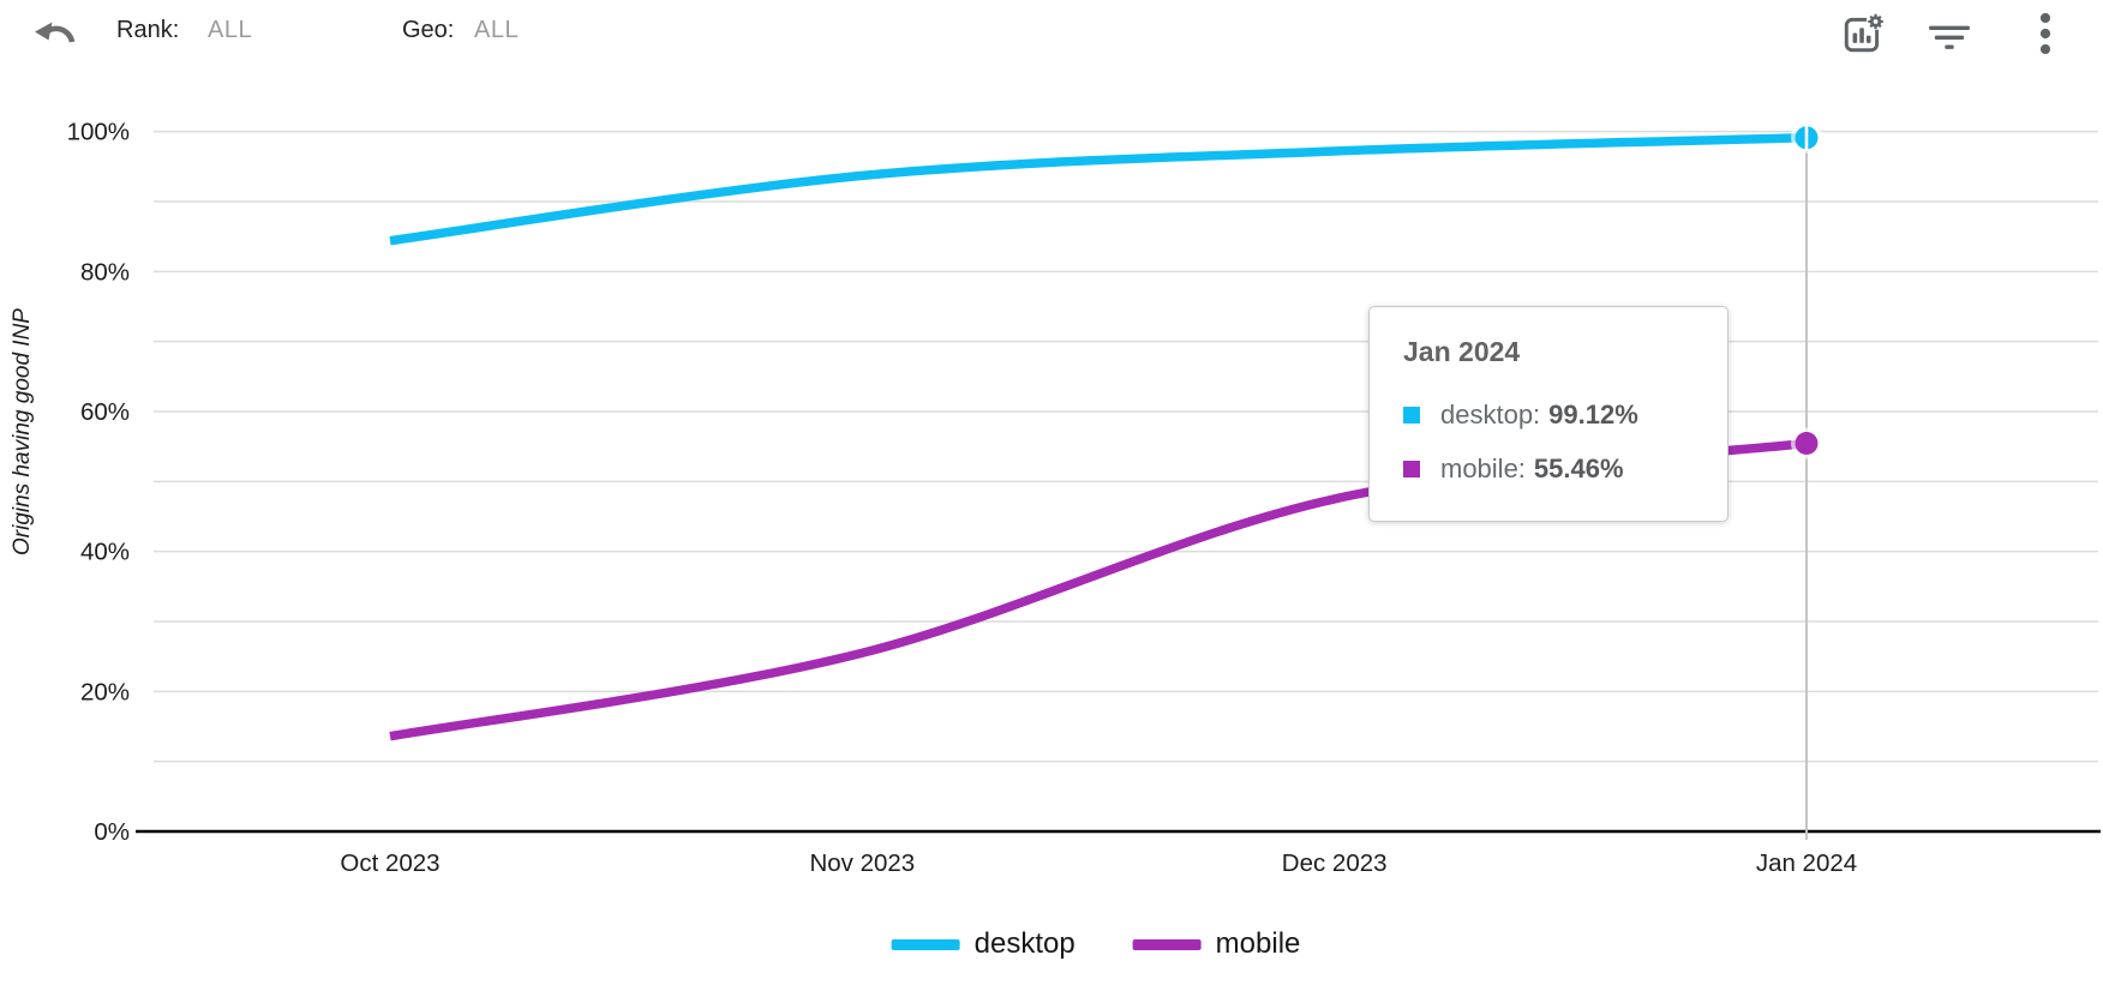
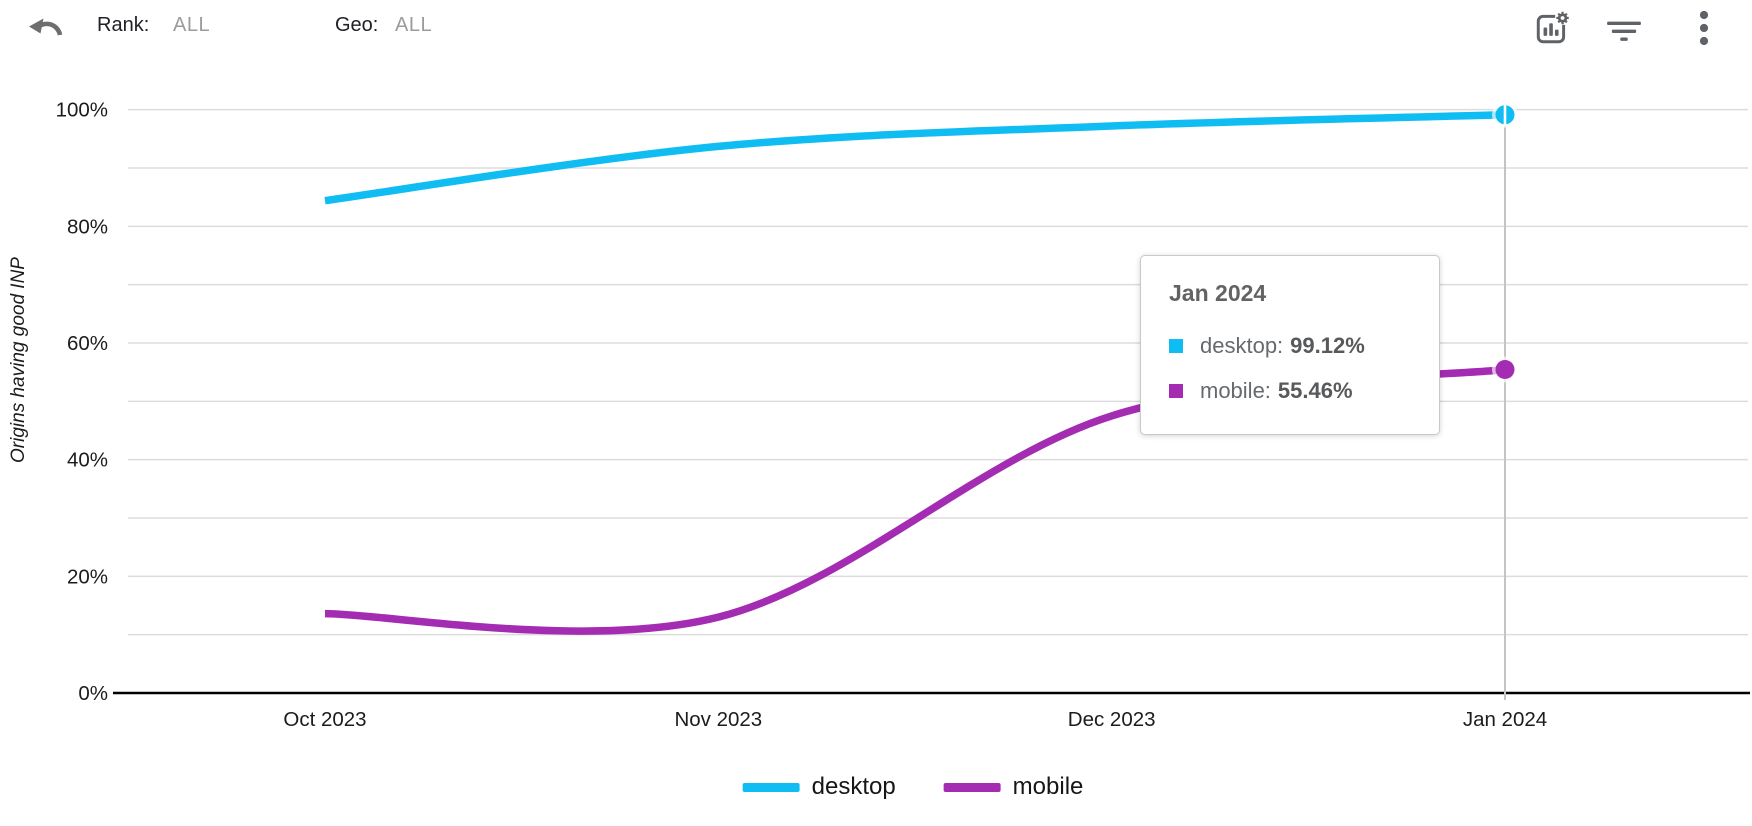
mobile/Nov 2023: 26% -> 13%
